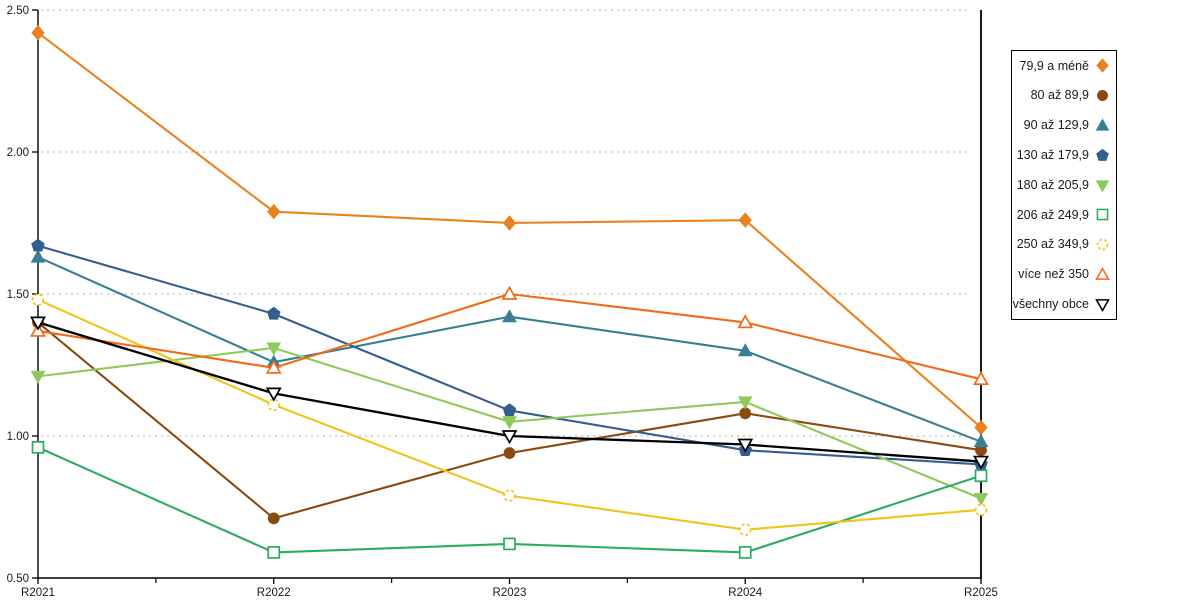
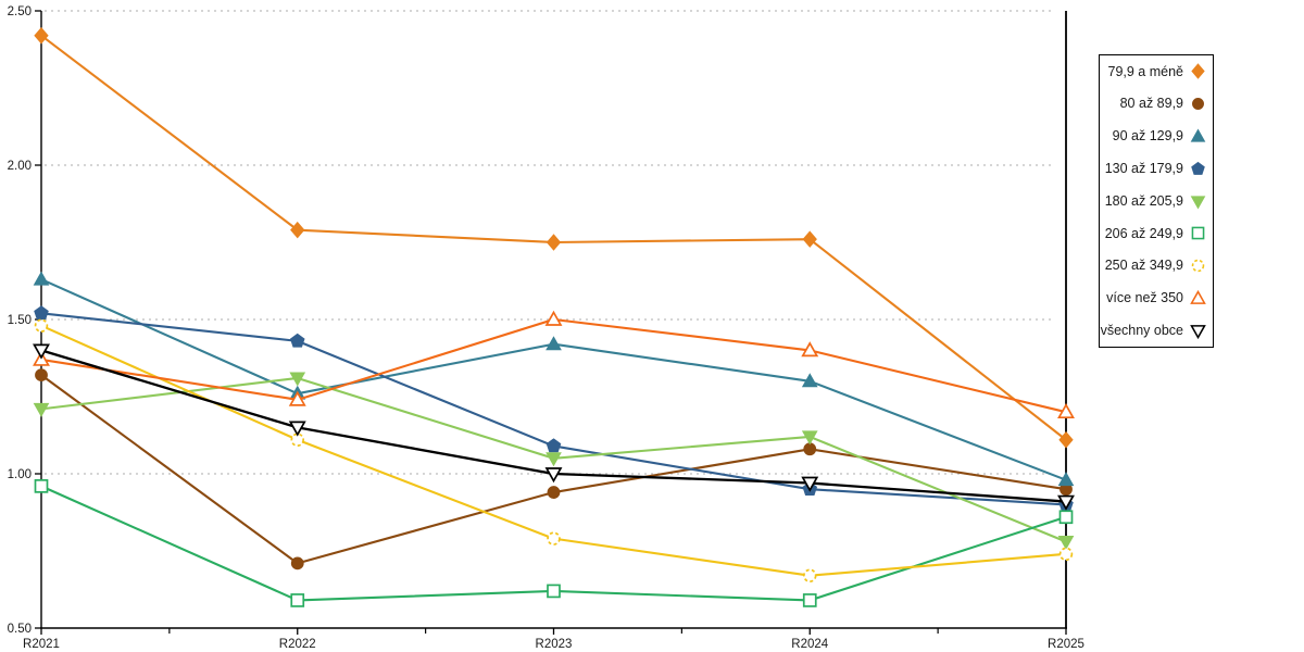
80 až 89,9/R2021: 1.40 -> 1.32
130 až 179,9/R2021: 1.67 -> 1.52
79,9 a méně/R2025: 1.03 -> 1.11
